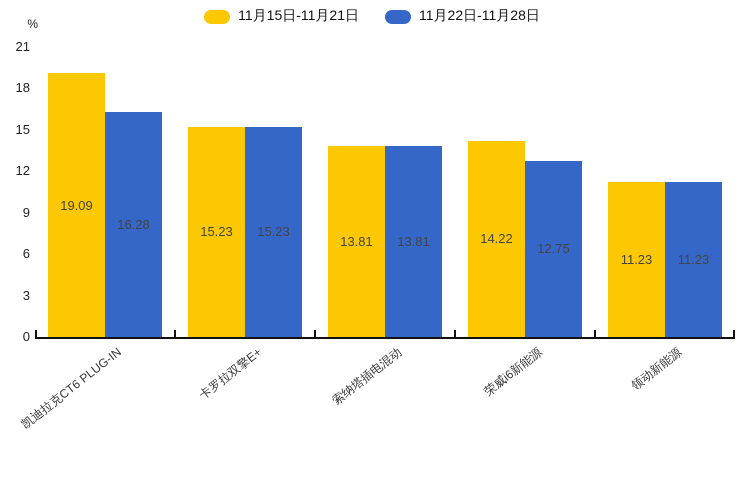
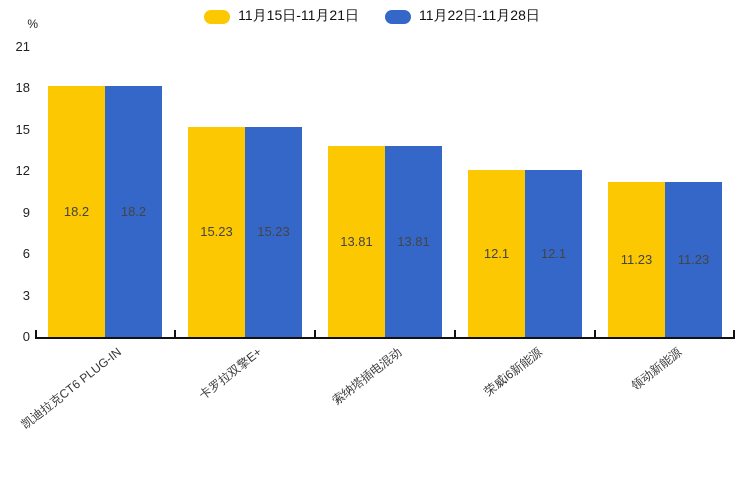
11月15日-11月21日/凯迪拉克CT6 PLUG-IN: 19.09 -> 18.2
11月22日-11月28日/凯迪拉克CT6 PLUG-IN: 16.28 -> 18.2
11月15日-11月21日/荣威i6新能源: 14.22 -> 12.1
11月22日-11月28日/荣威i6新能源: 12.75 -> 12.1
